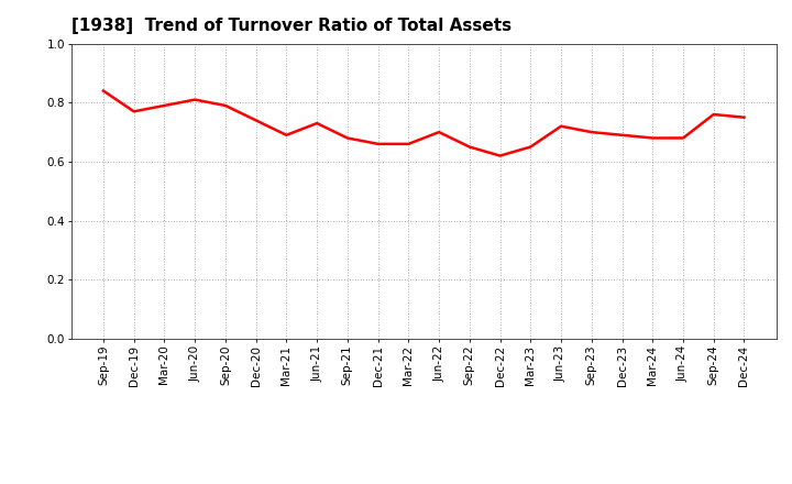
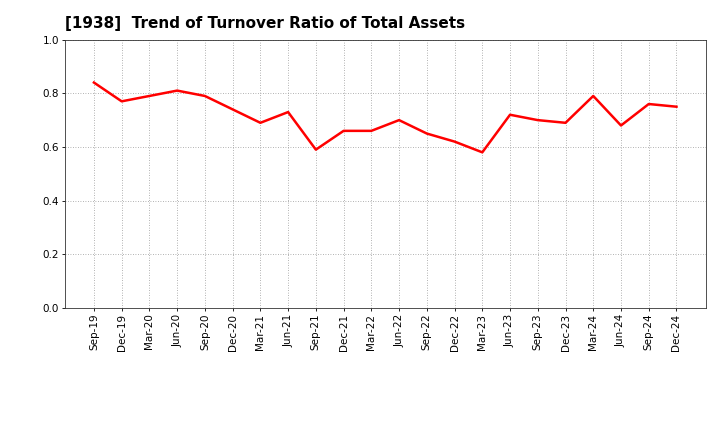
Sep-21: 0.68 -> 0.59
Mar-23: 0.65 -> 0.58
Mar-24: 0.68 -> 0.79
